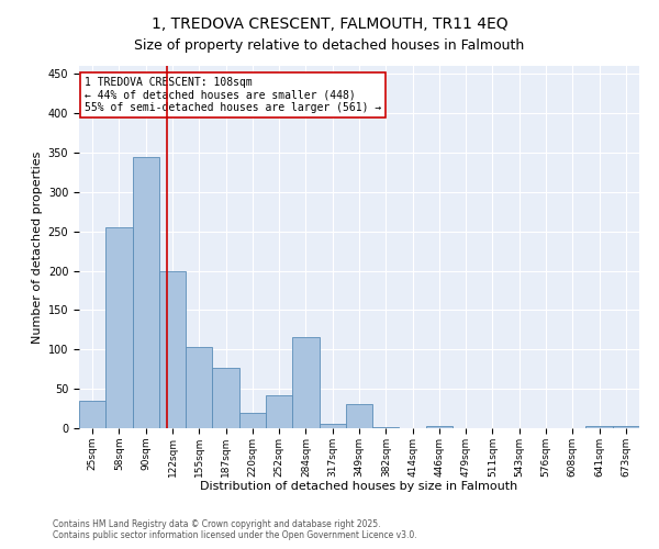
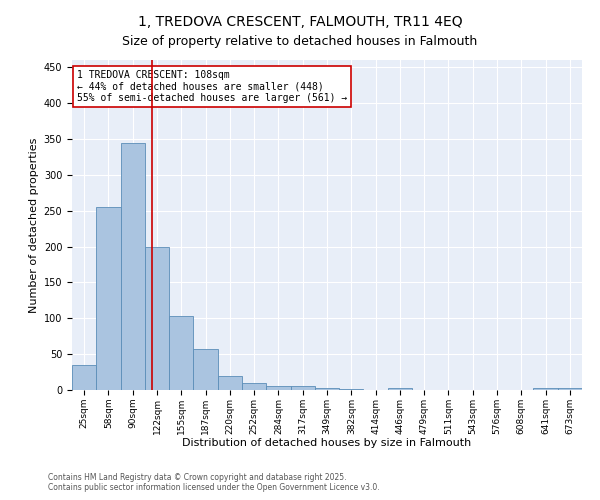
187sqm: 76 -> 57
252sqm: 42 -> 10
284sqm: 116 -> 6
349sqm: 30 -> 3
